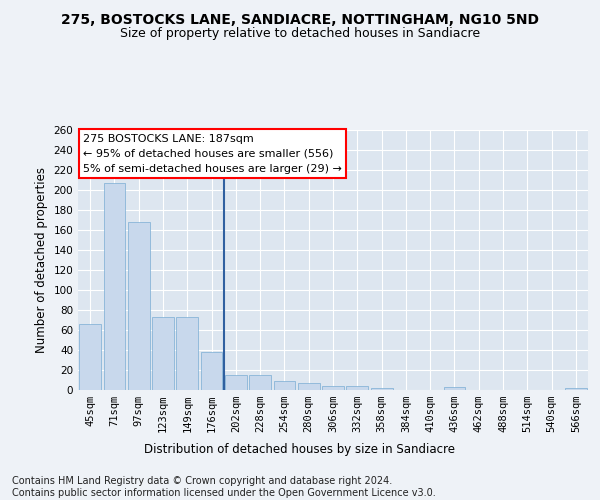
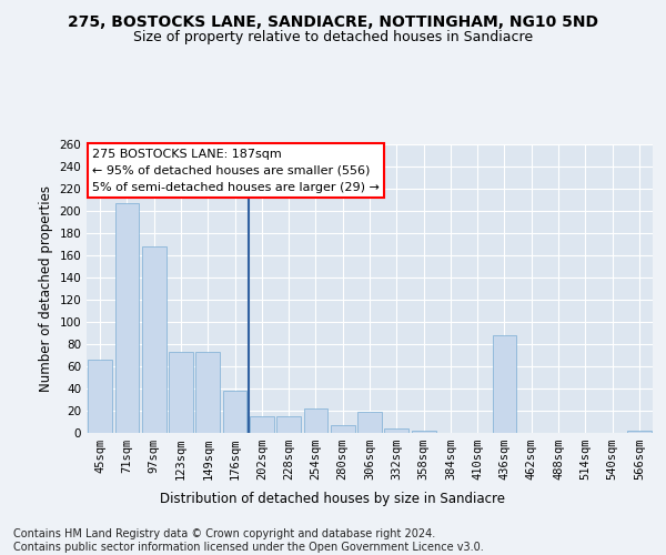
254sqm: 9 -> 22
306sqm: 4 -> 19
436sqm: 3 -> 88
